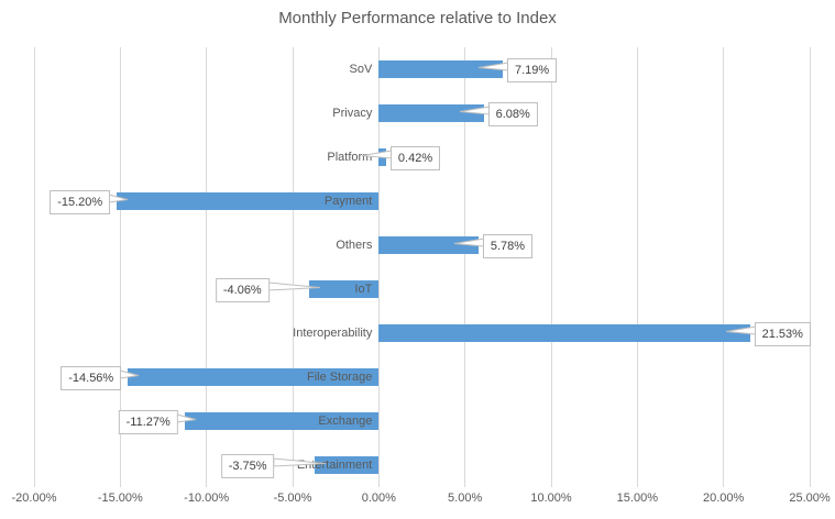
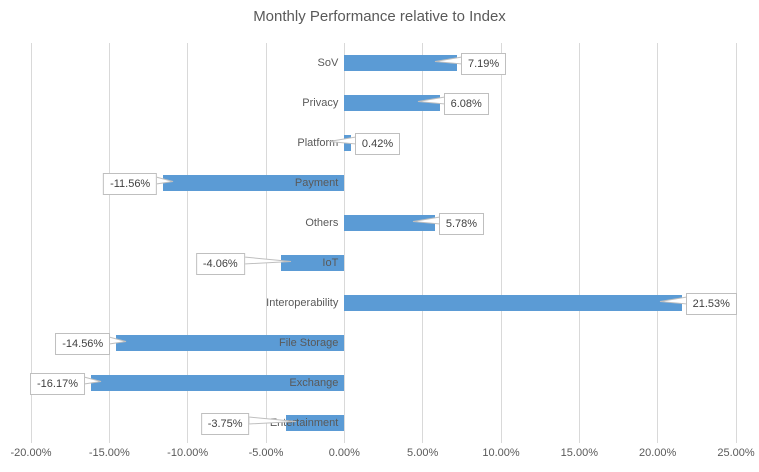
Payment: -15.20% -> -11.56%
Exchange: -11.27% -> -16.17%
